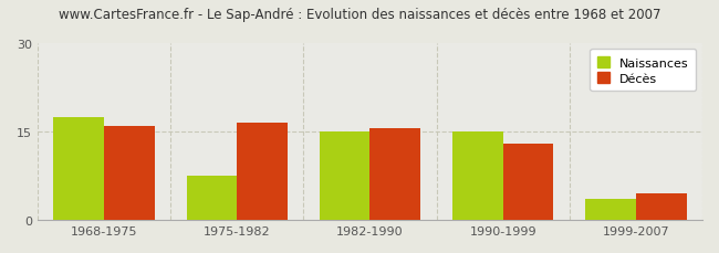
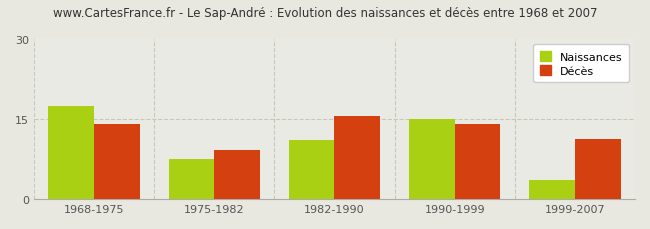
Décès/1968-1975: 16.0 -> 14.0
Décès/1975-1982: 16.5 -> 9.2
Naissances/1982-1990: 15.0 -> 11.0
Décès/1990-1999: 13.0 -> 14.0
Décès/1999-2007: 4.5 -> 11.2
